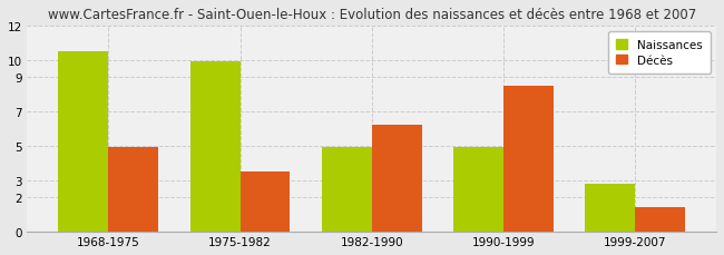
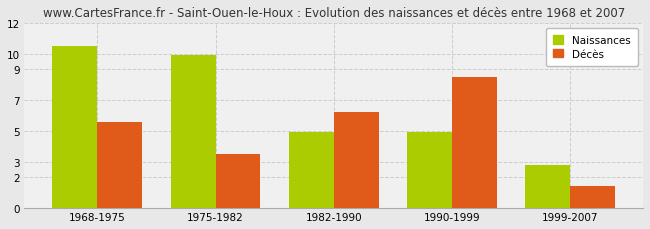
Décès/1968-1975: 4.9 -> 5.6
